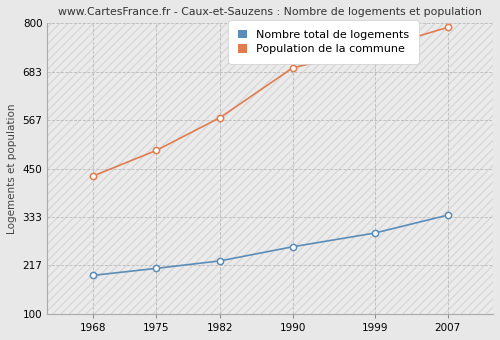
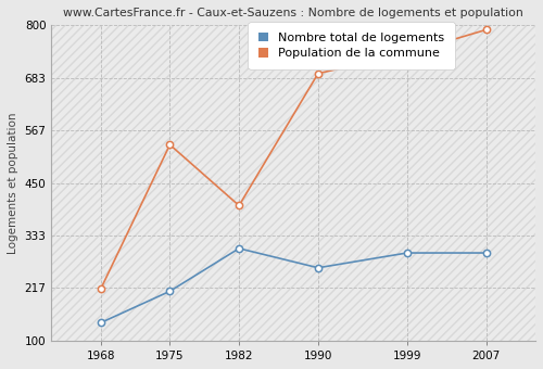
Nombre total de logements/1968: 193 -> 140
Population de la commune/1968: 432 -> 215
Population de la commune/1975: 494 -> 535
Nombre total de logements/1982: 228 -> 305
Population de la commune/1982: 573 -> 400
Nombre total de logements/2007: 338 -> 295
